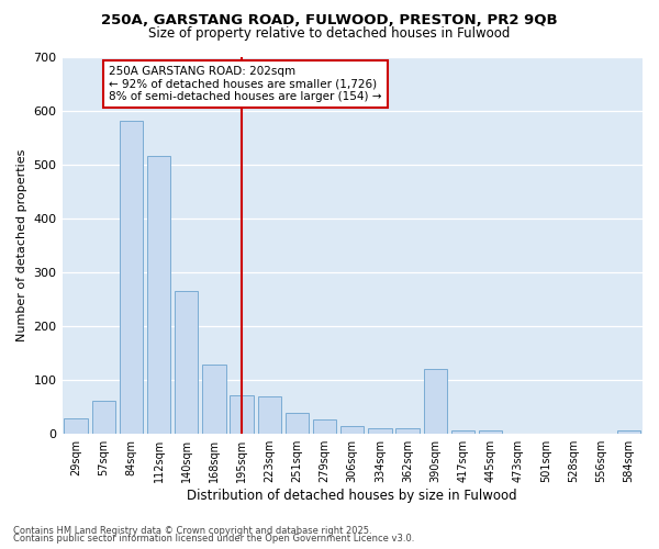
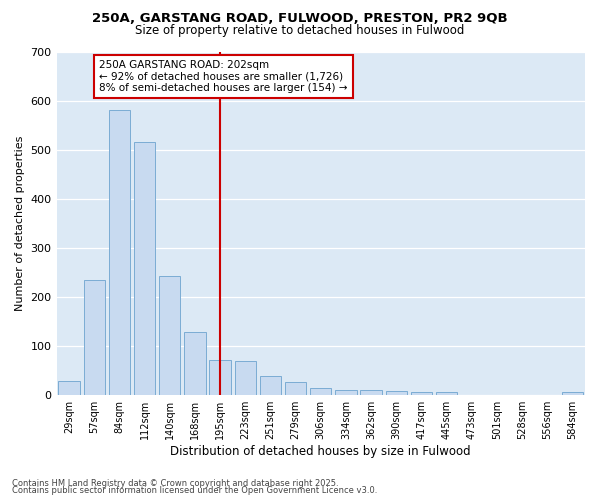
57sqm: 60 -> 234
140sqm: 265 -> 242
390sqm: 120 -> 7
